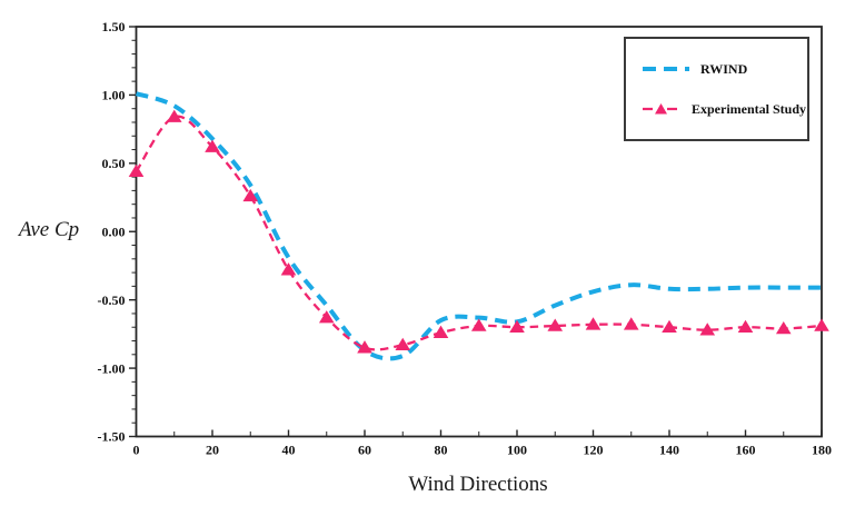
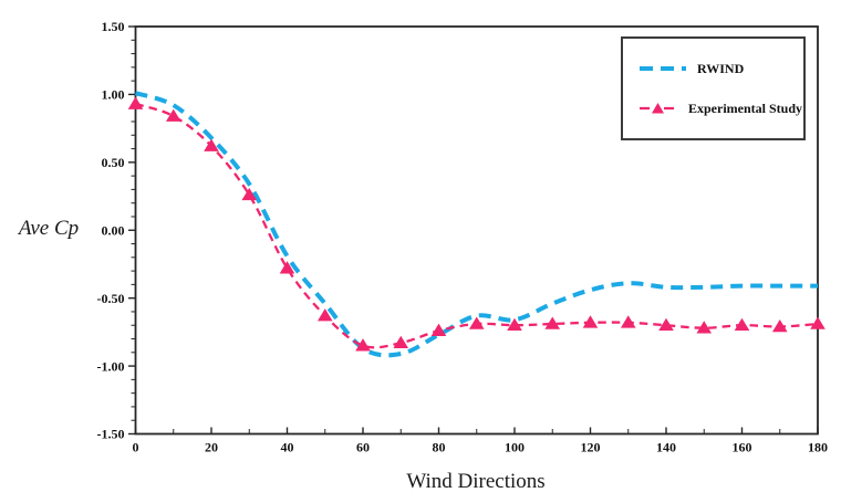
Experimental Study/0: 0.44 -> 0.93
RWIND/80: -0.65 -> -0.77
